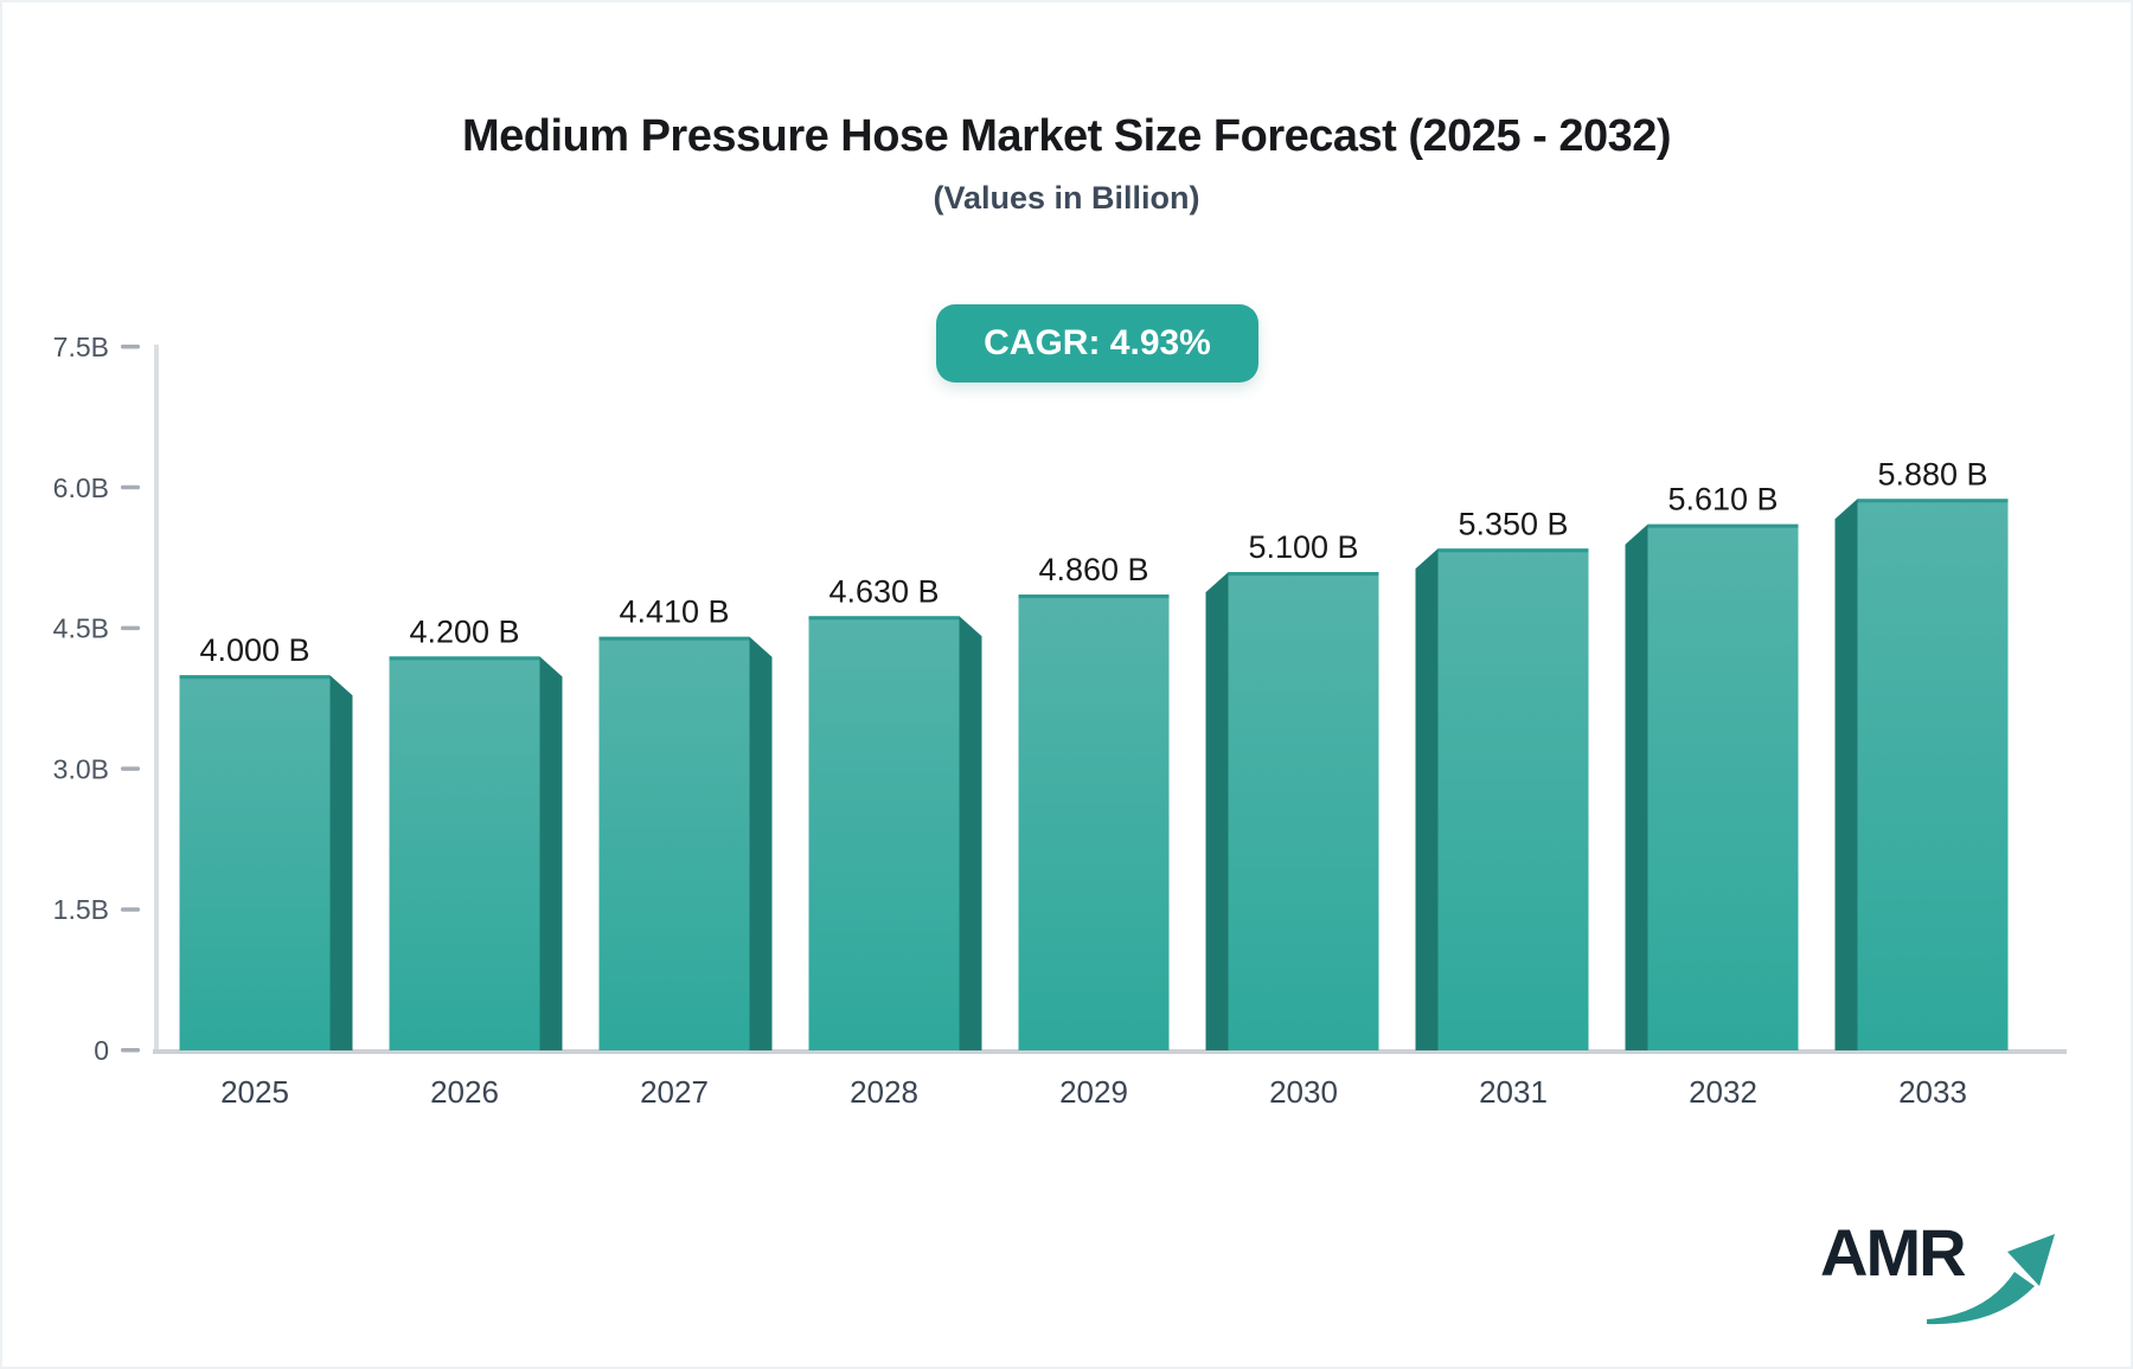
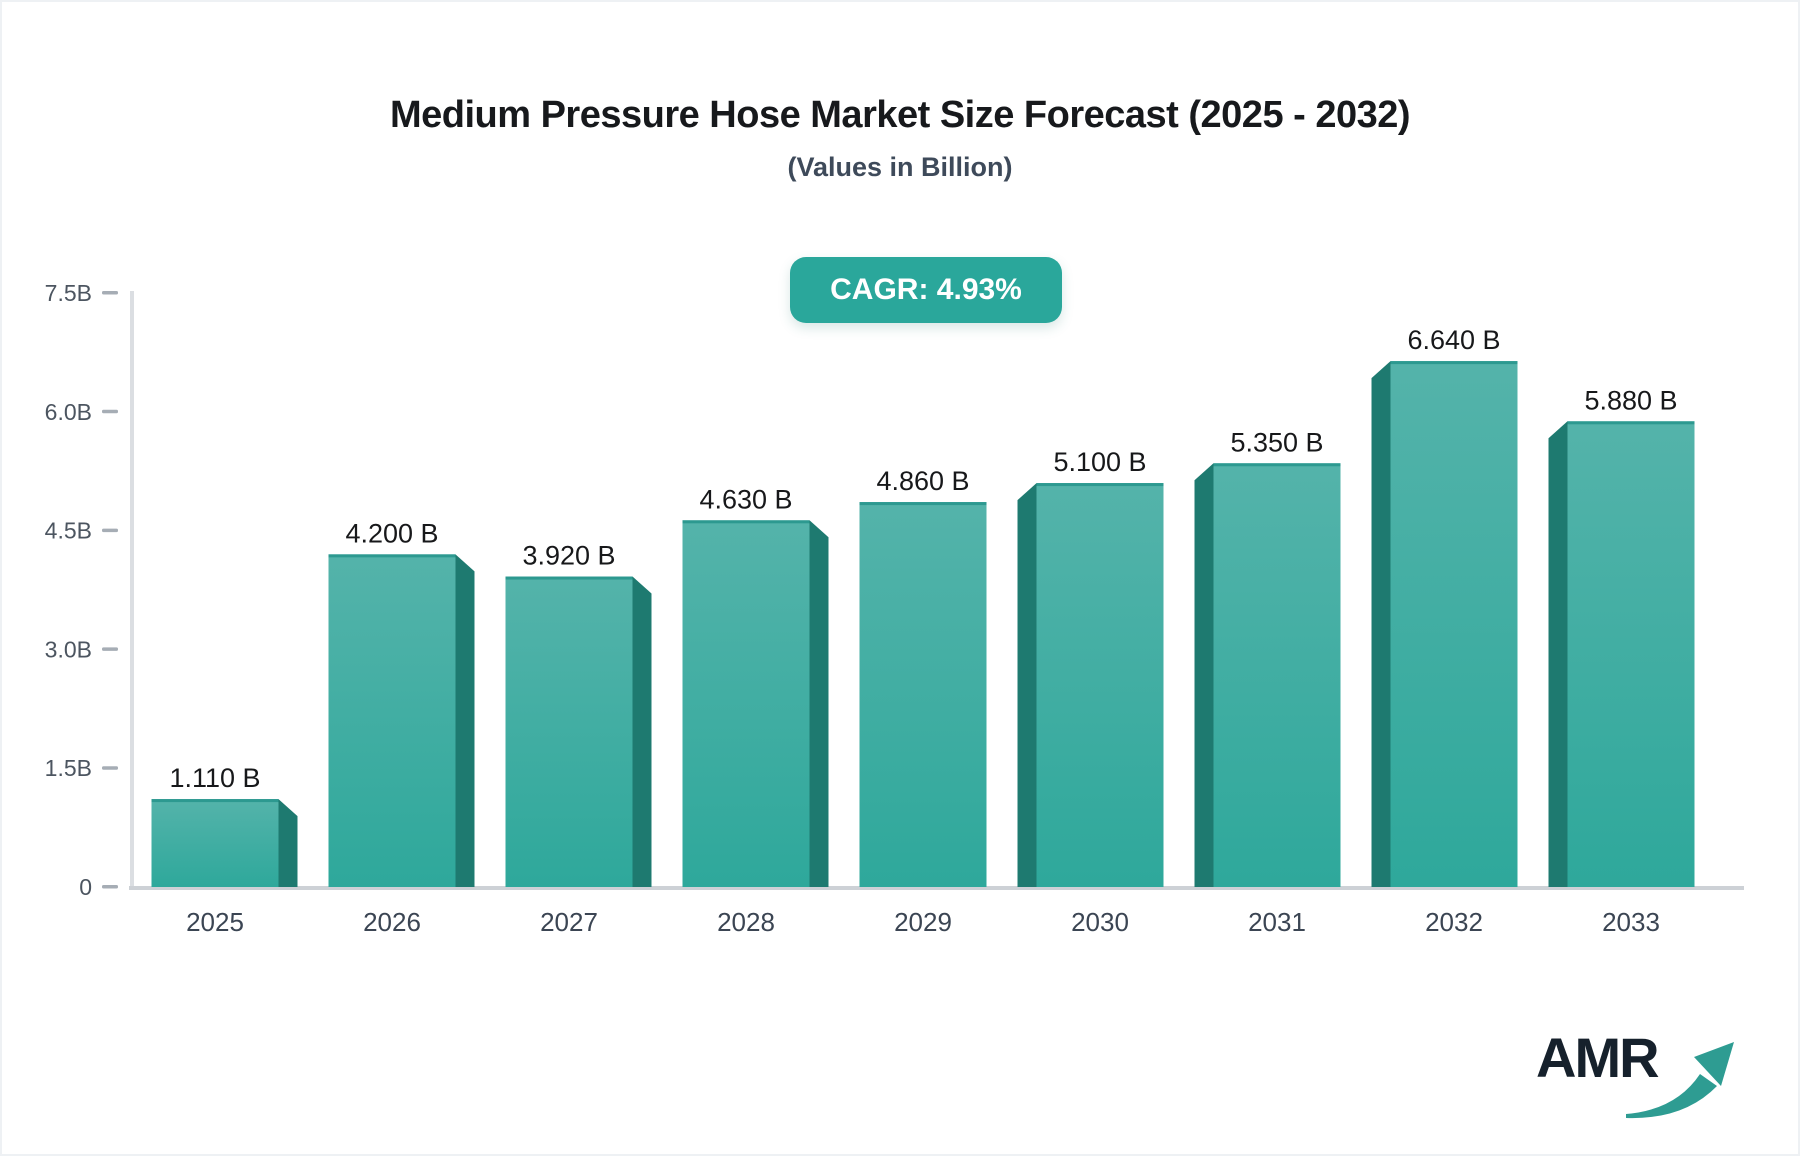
2025: 4.000 -> 1.110
2027: 4.410 -> 3.920
2032: 5.610 -> 6.640
